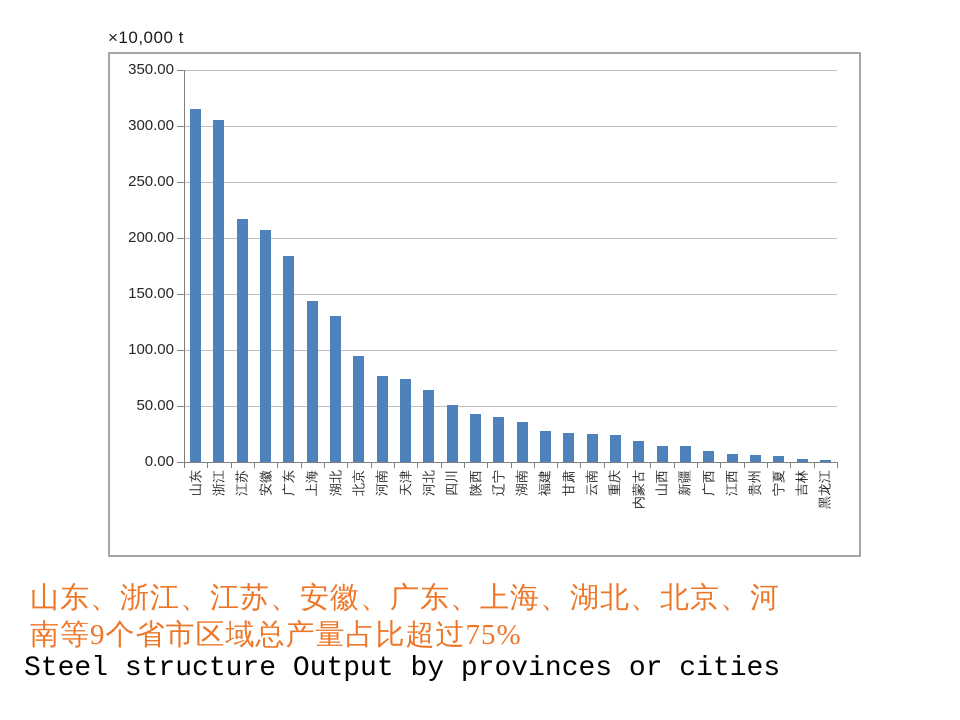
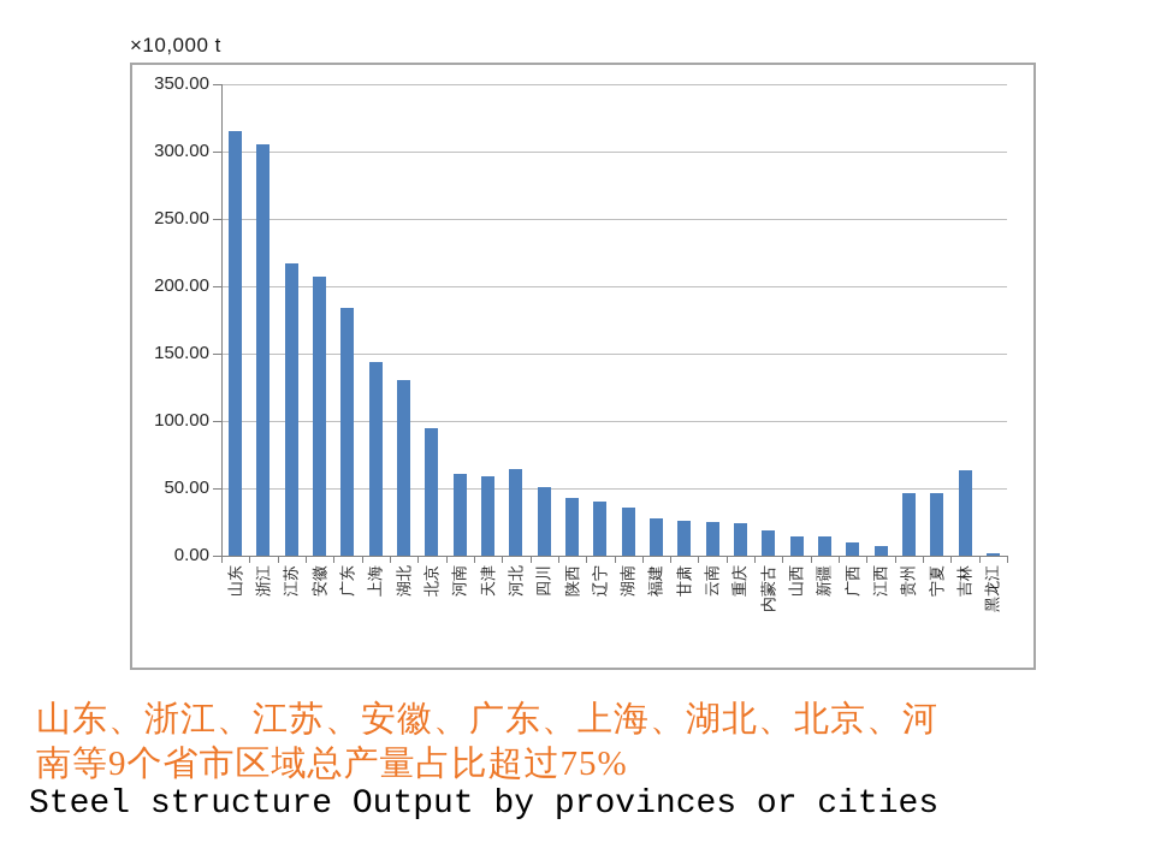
河南: 77 -> 61
天津: 74 -> 59
贵州: 6 -> 46
宁夏: 5 -> 46
吉林: 3 -> 63
